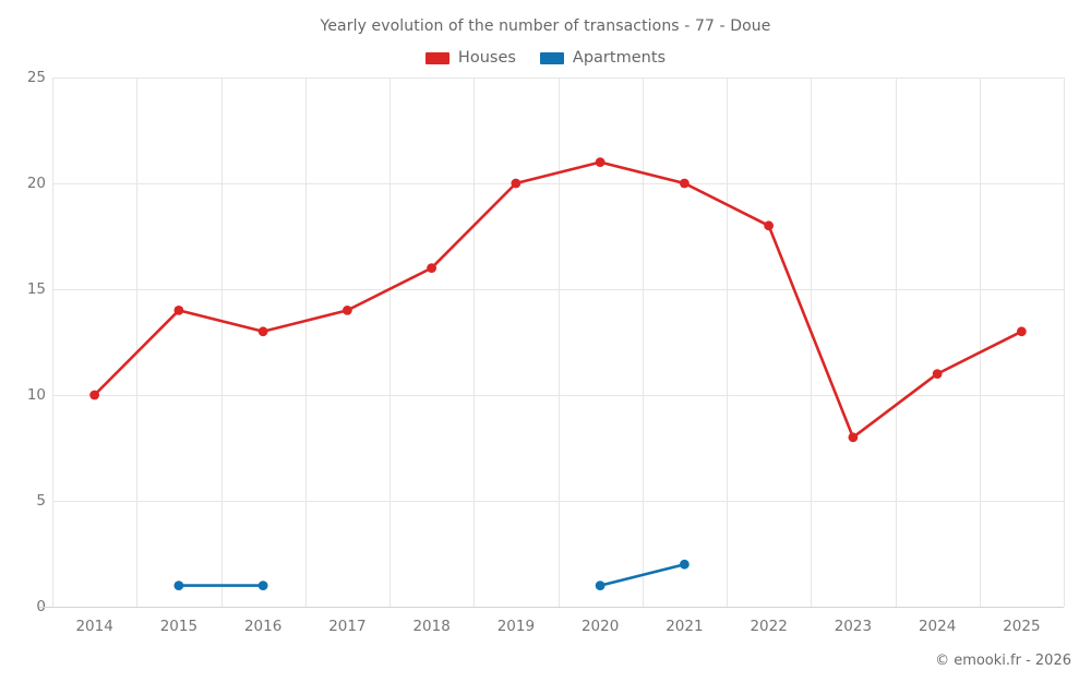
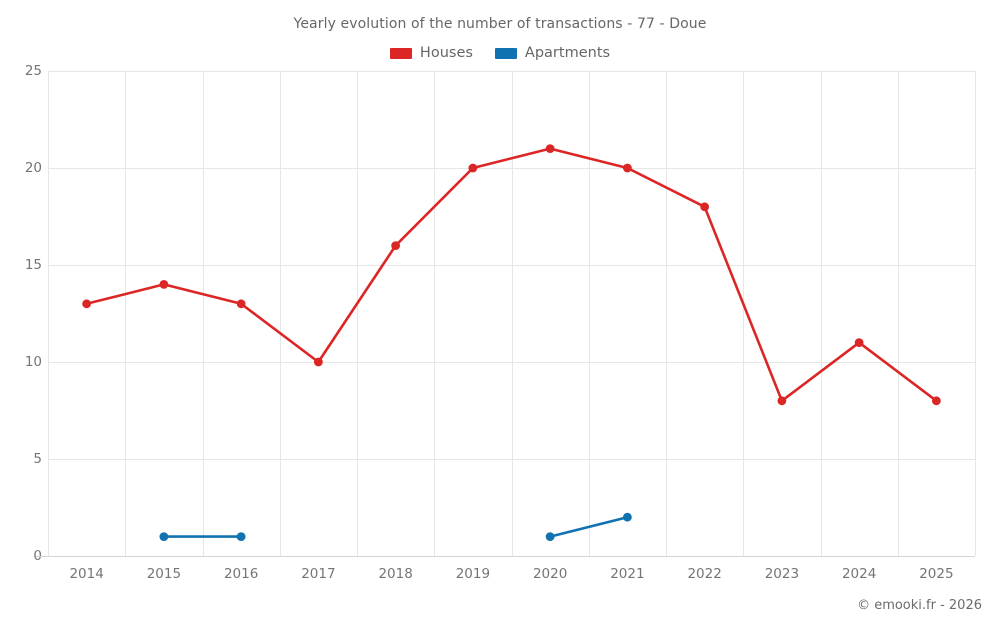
Houses/2014: 10 -> 13
Houses/2017: 14 -> 10
Houses/2025: 13 -> 8
